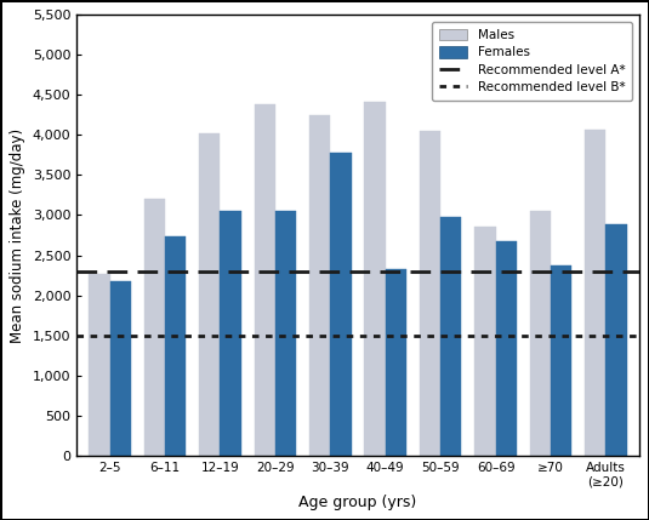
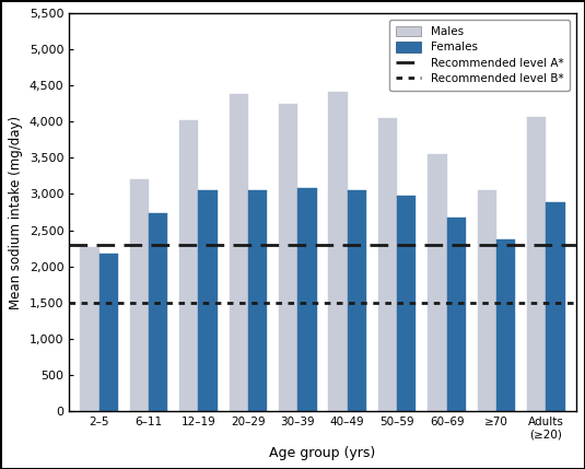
Females/30–39: 3,780 -> 3,090
Females/40–49: 2,320 -> 3,050
Males/60–69: 2,860 -> 3,550
